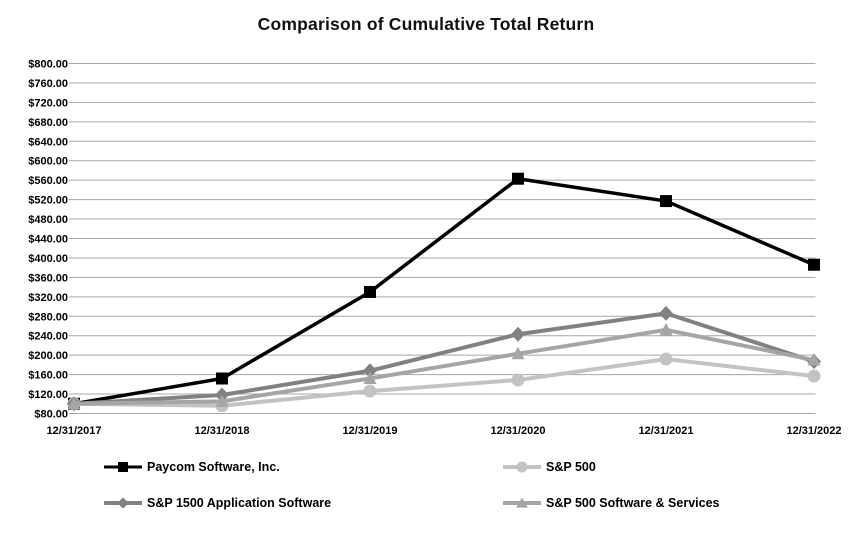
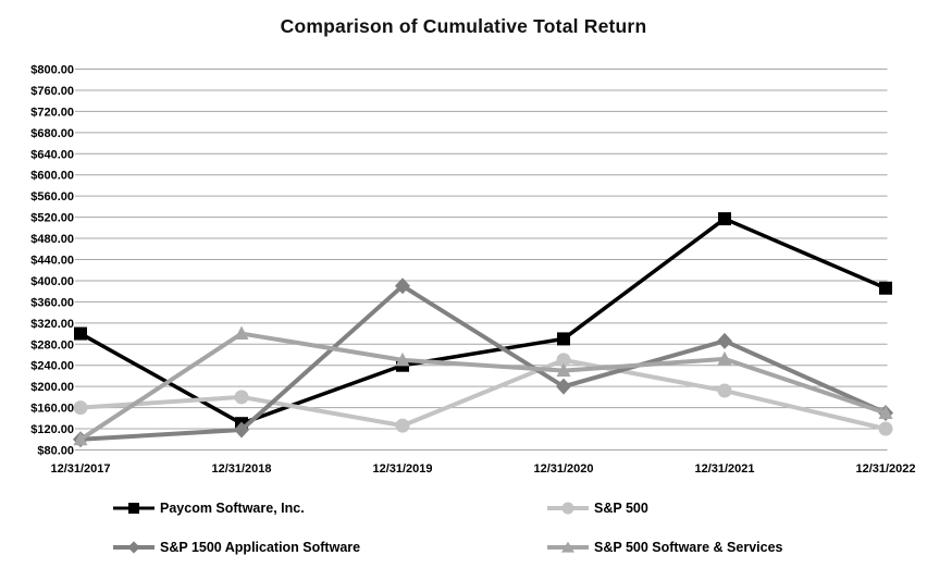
Paycom Software, Inc./12/31/2017: $100 -> $300
S&P 500/12/31/2017: $100 -> $160
Paycom Software, Inc./12/31/2018: $150 -> $130
S&P 500/12/31/2018: $100 -> $180
S&P 500 Software & Services/12/31/2018: $100 -> $300
Paycom Software, Inc./12/31/2019: $330 -> $240
S&P 1500 Application Software/12/31/2019: $170 -> $390
S&P 500 Software & Services/12/31/2019: $150 -> $250
Paycom Software, Inc./12/31/2020: $560 -> $290
S&P 500/12/31/2020: $150 -> $250
S&P 1500 Application Software/12/31/2020: $240 -> $200
S&P 500 Software & Services/12/31/2020: $200 -> $230
S&P 500/12/31/2022: $160 -> $120
S&P 1500 Application Software/12/31/2022: $190 -> $150
S&P 500 Software & Services/12/31/2022: $190 -> $150
